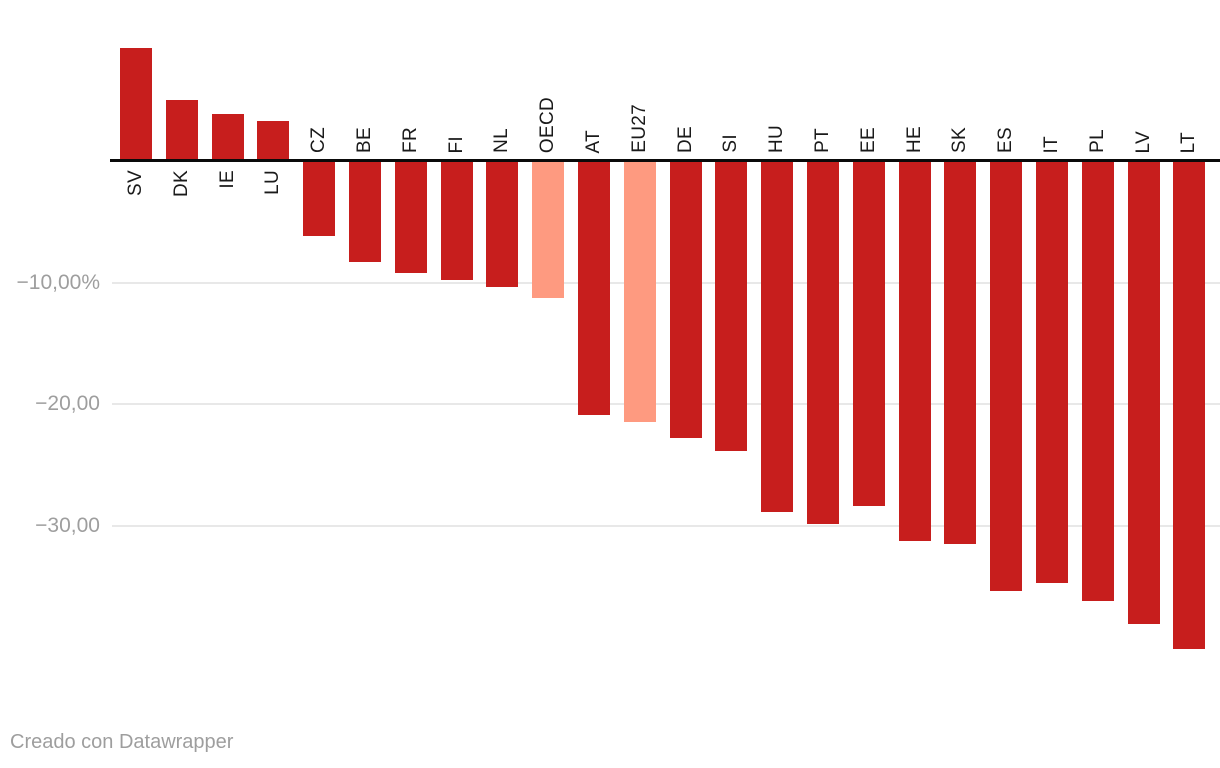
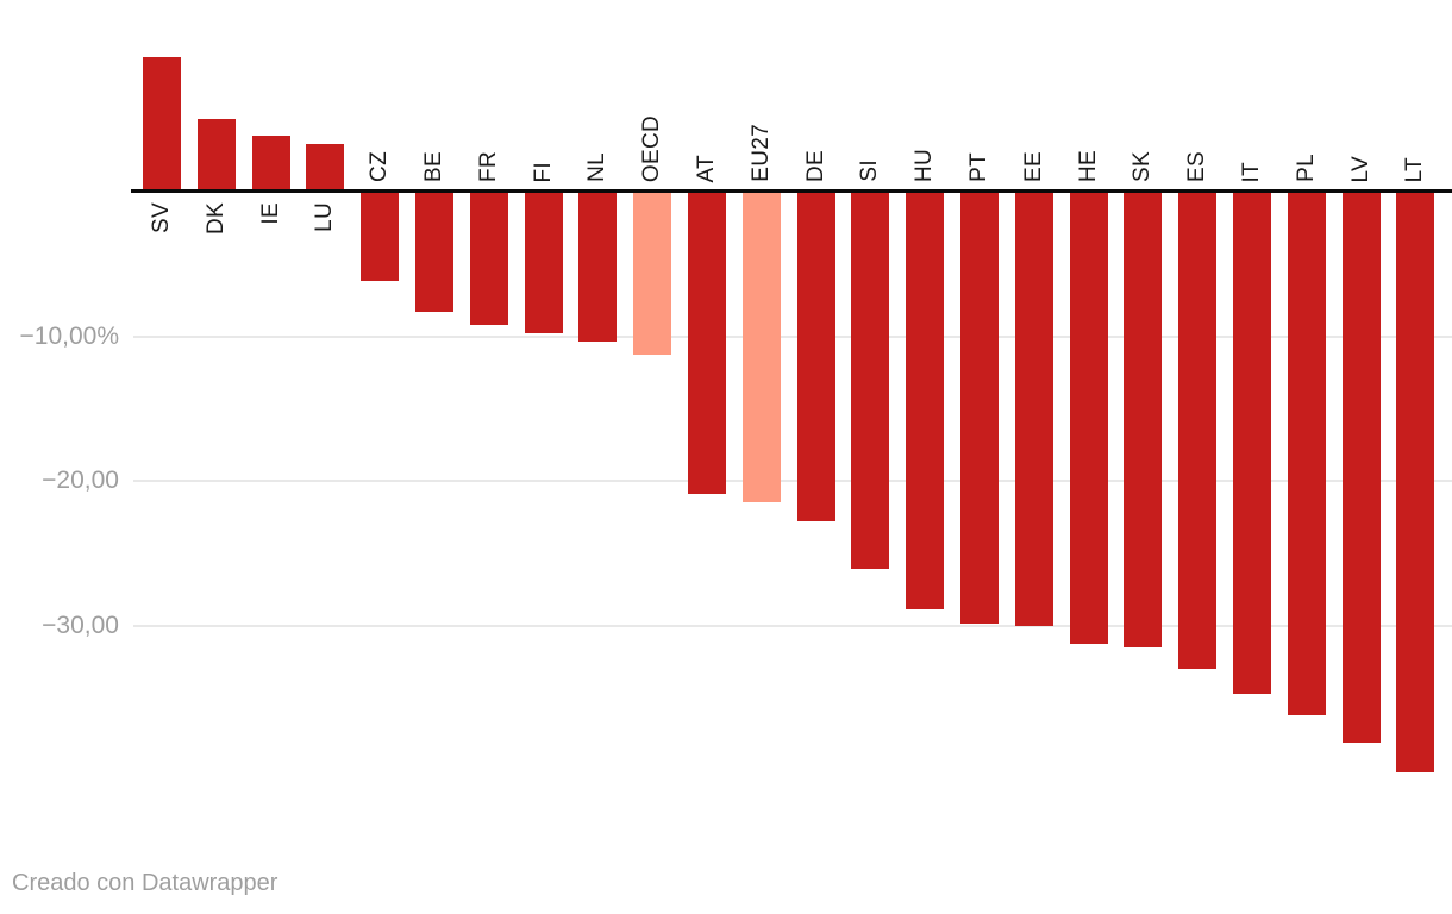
SI: -23,9% -> -26,1%
EE: -28,4% -> -30,0%
ES: -35,4% -> -33,0%
